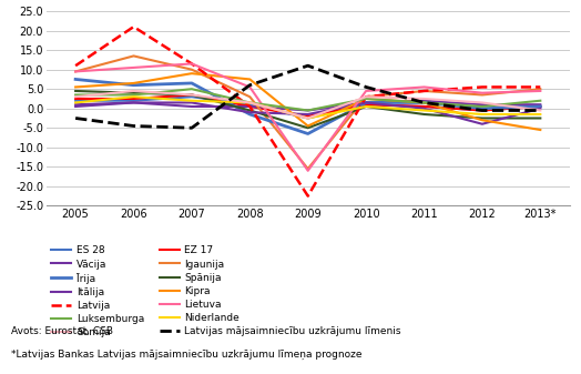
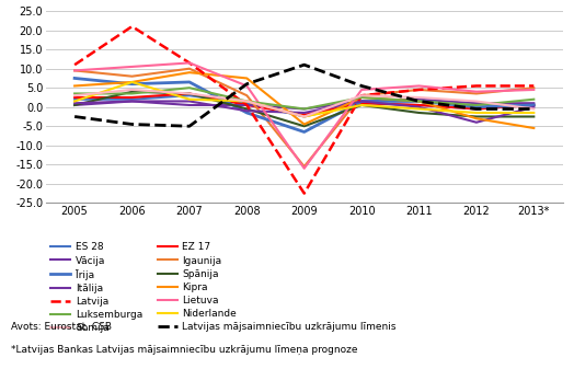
Spānija/2005: 4.5 -> 0.5
Igaunija/2006: 13.5 -> 8.0
Niderlande/2006: 3.0 -> 6.5
